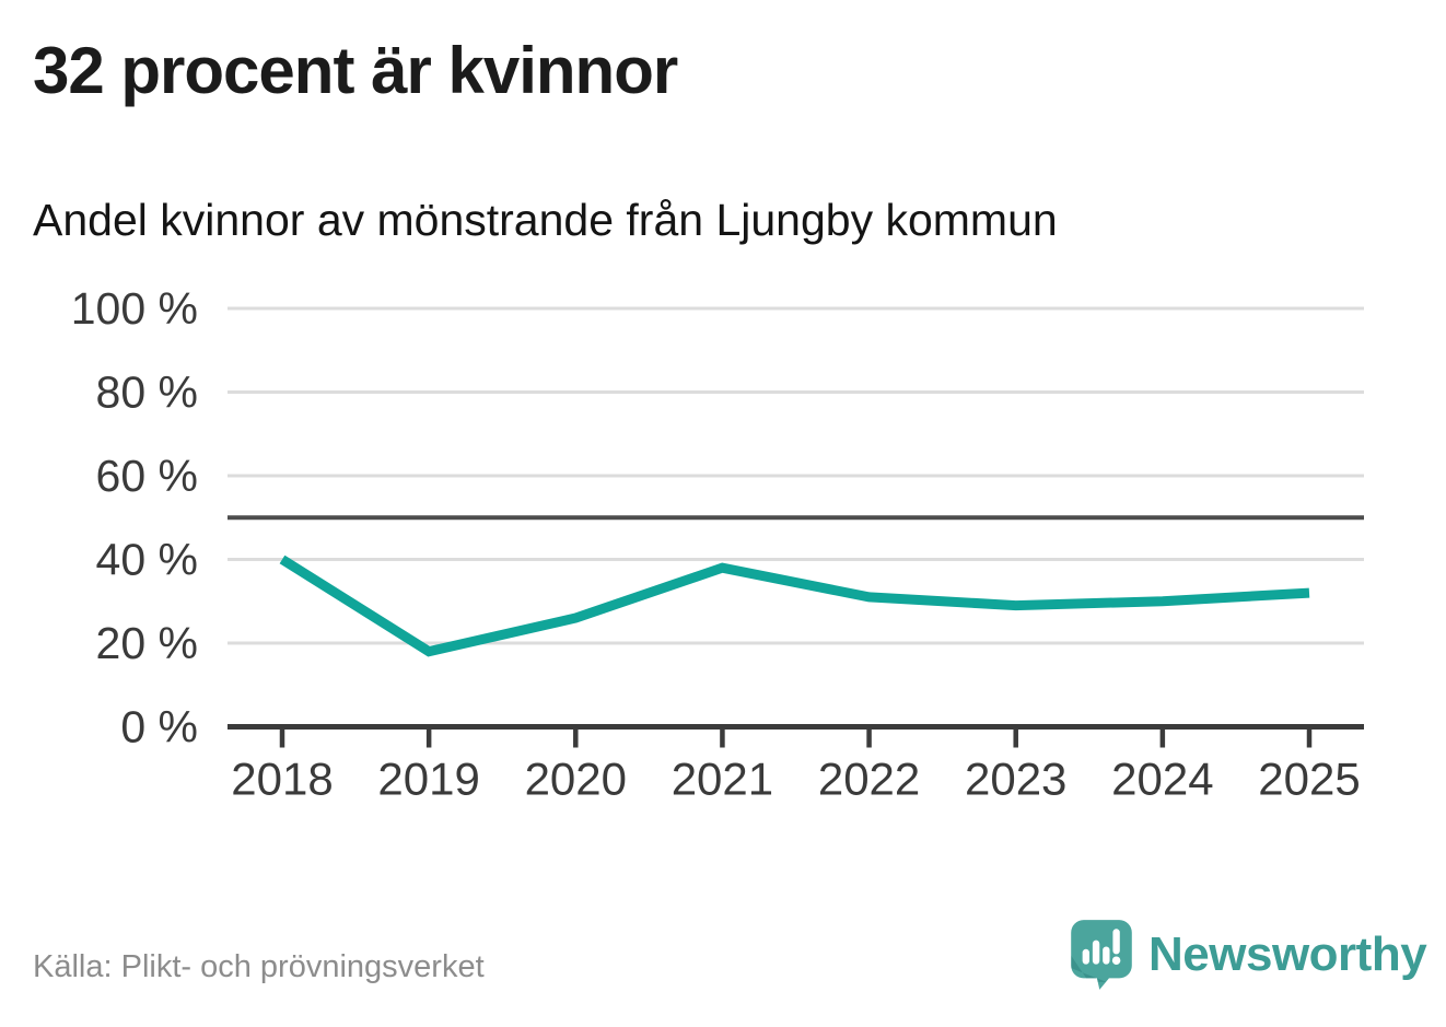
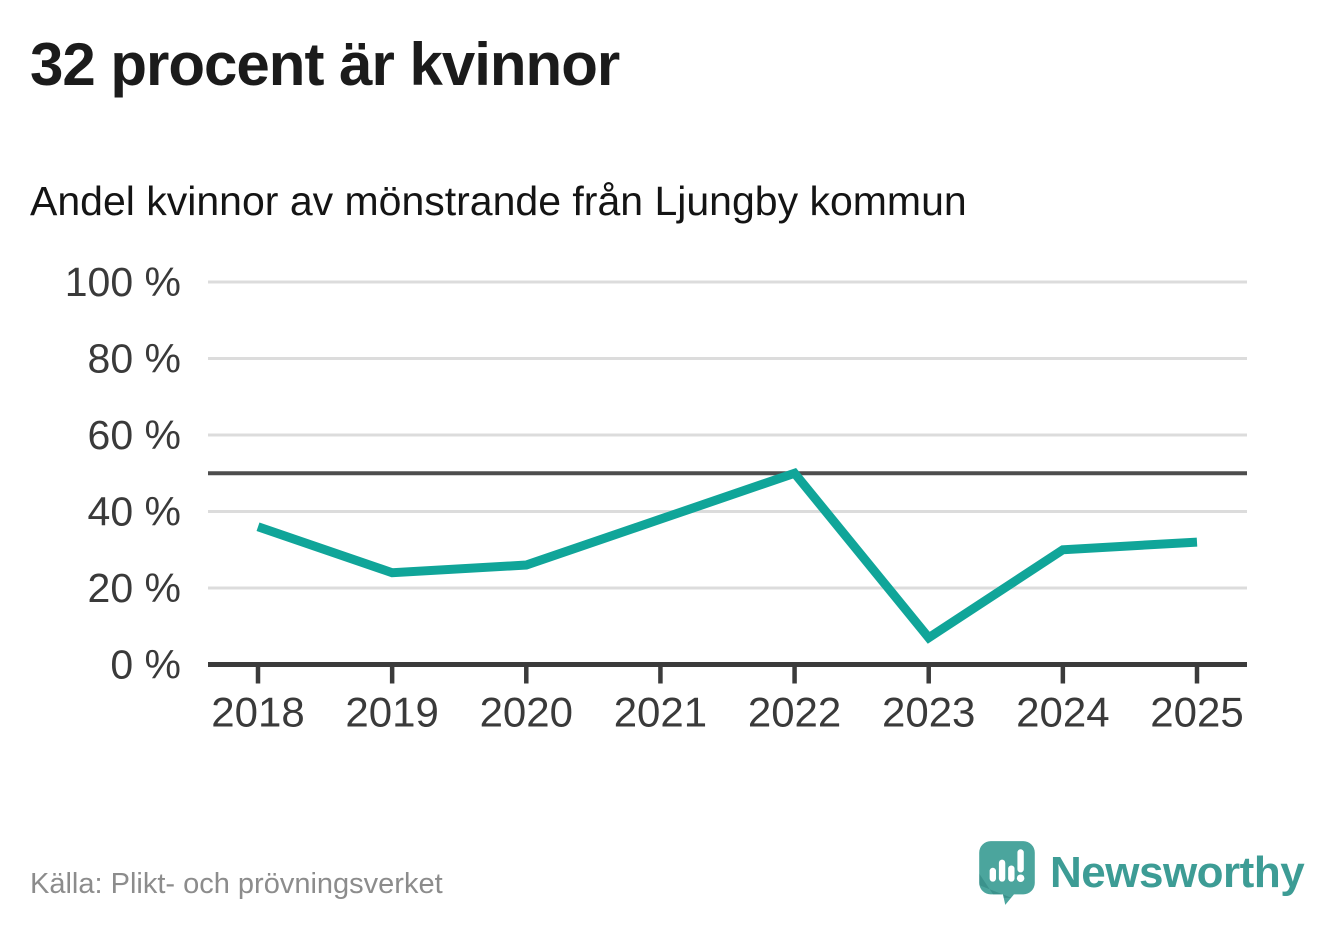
2018: 40% -> 36%
2019: 18% -> 24%
2022: 31% -> 50%
2023: 29% -> 7%
